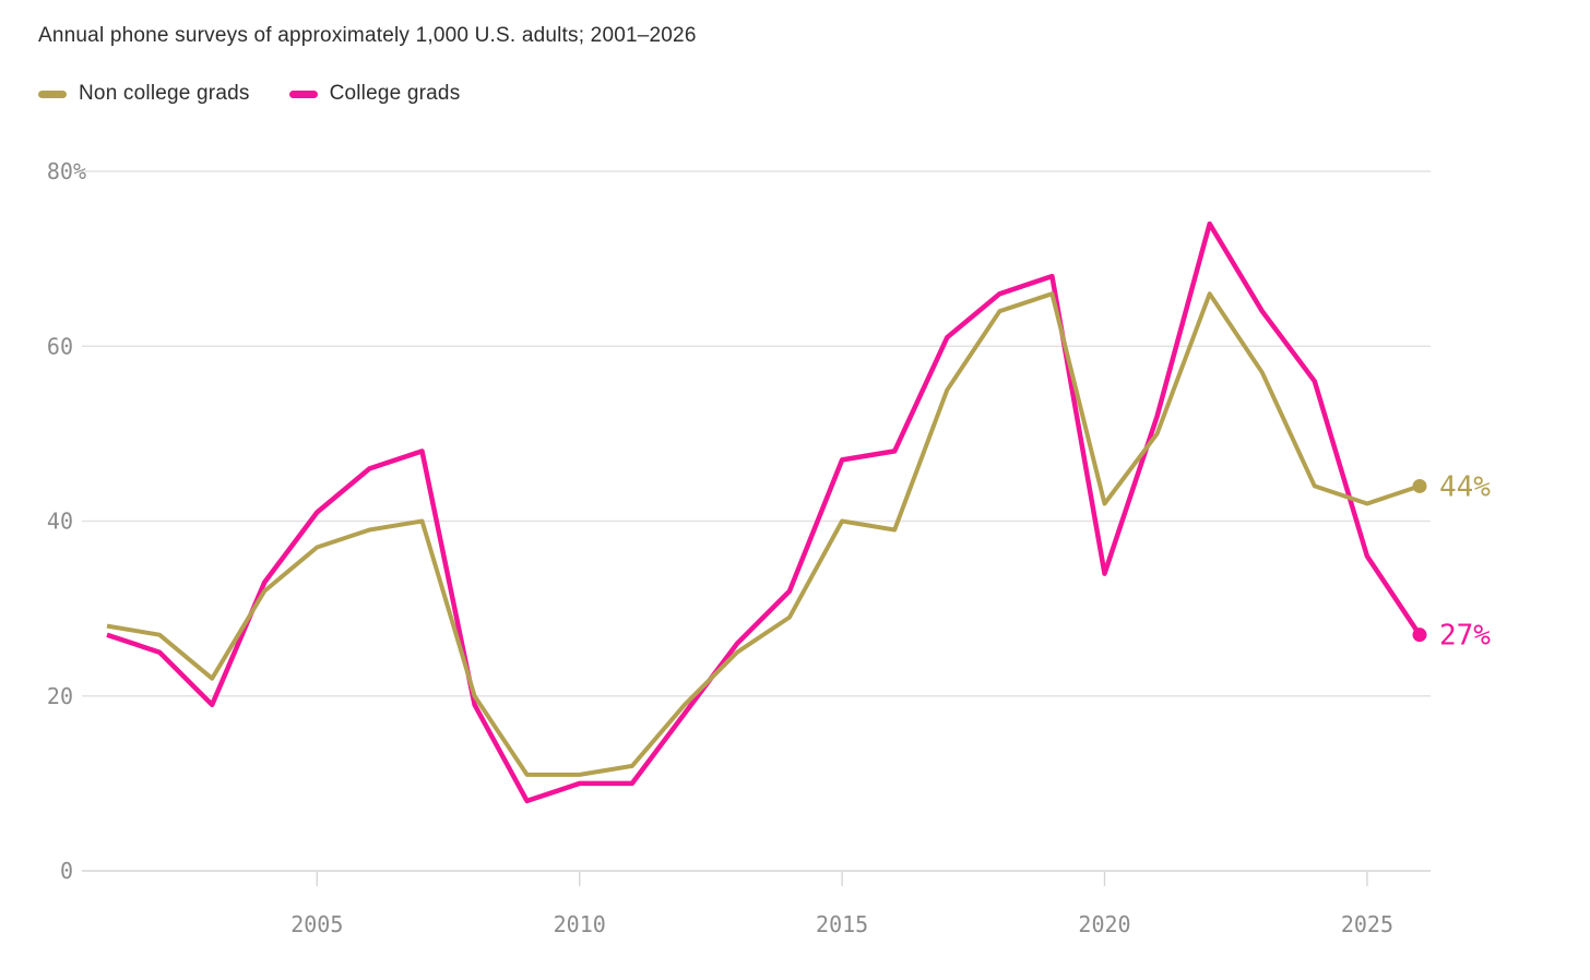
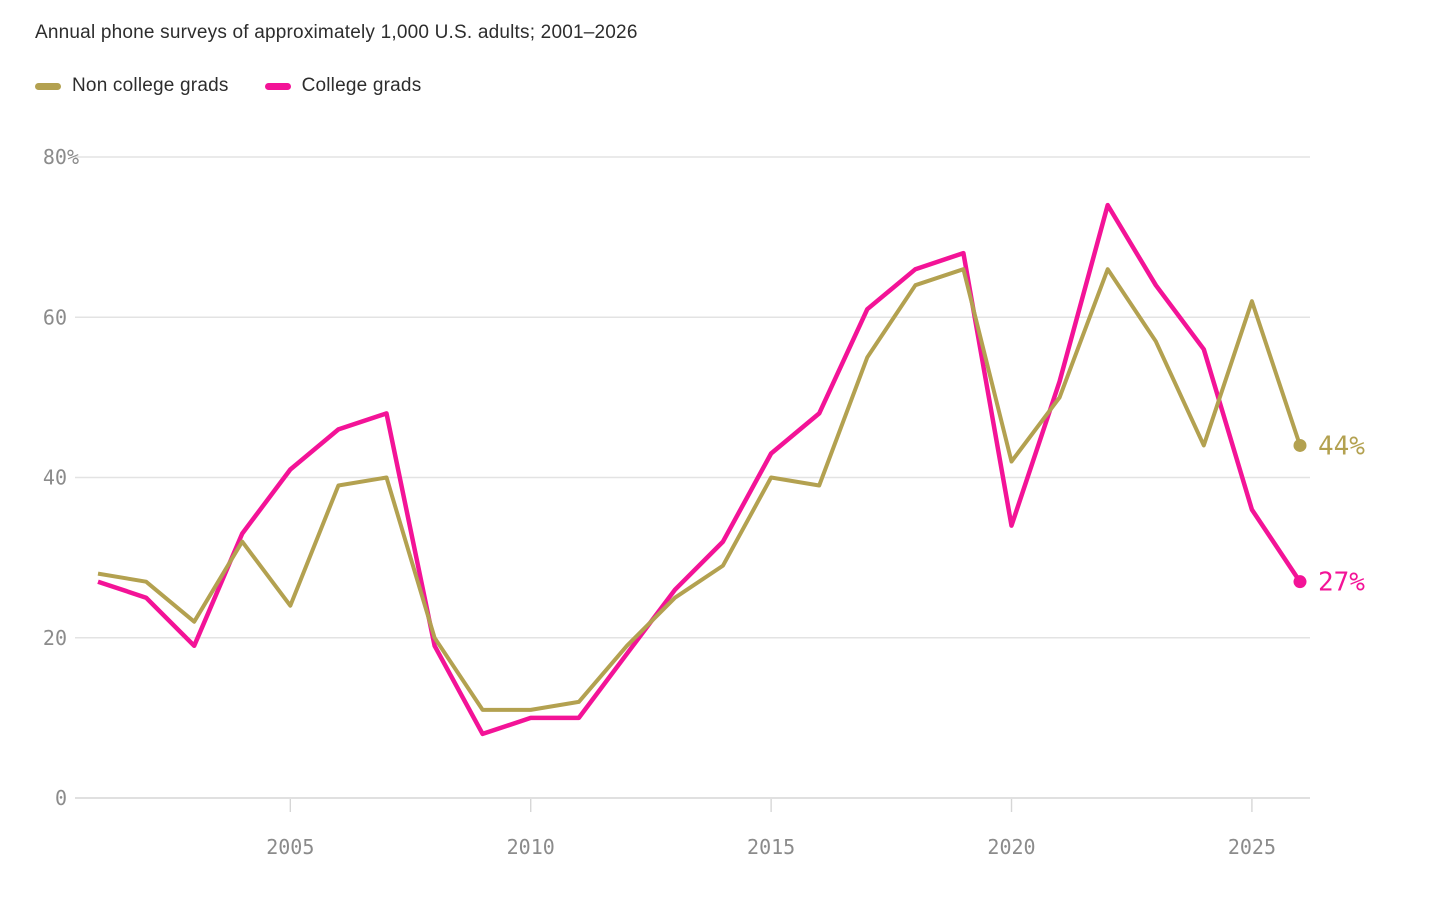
Non college grads/2005: 37% -> 24%
College grads/2015: 47% -> 43%
Non college grads/2025: 42% -> 62%
